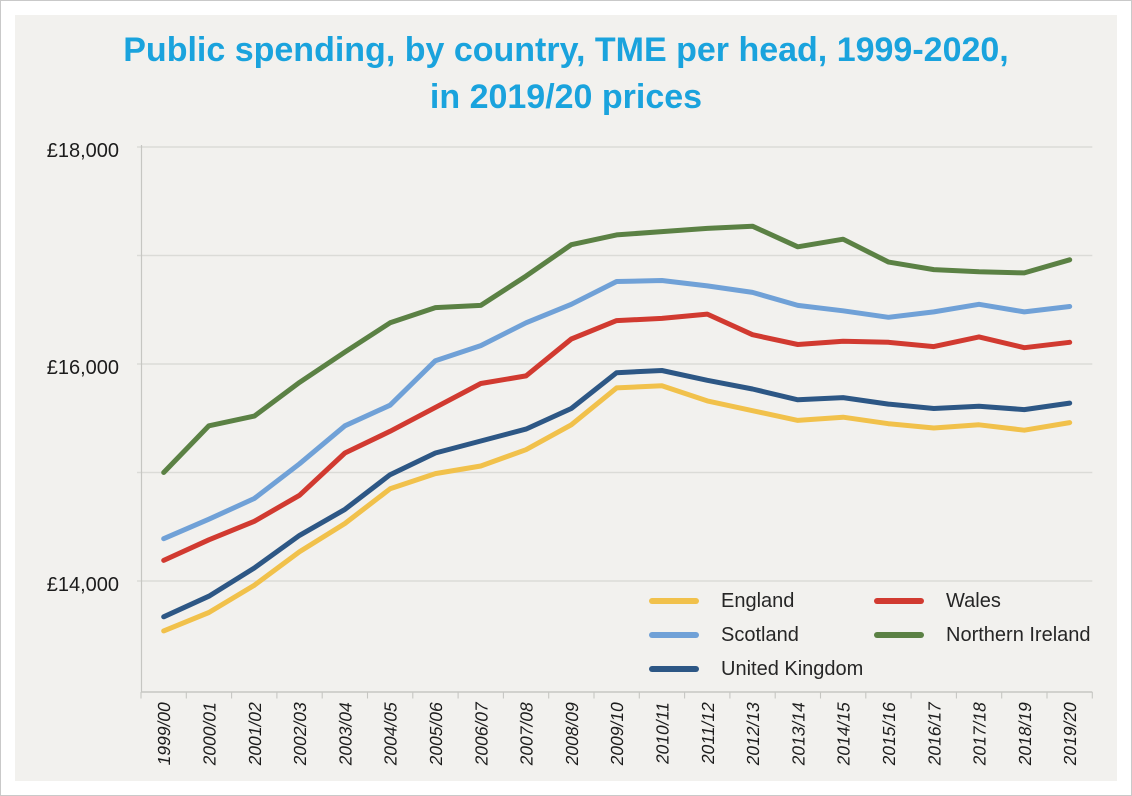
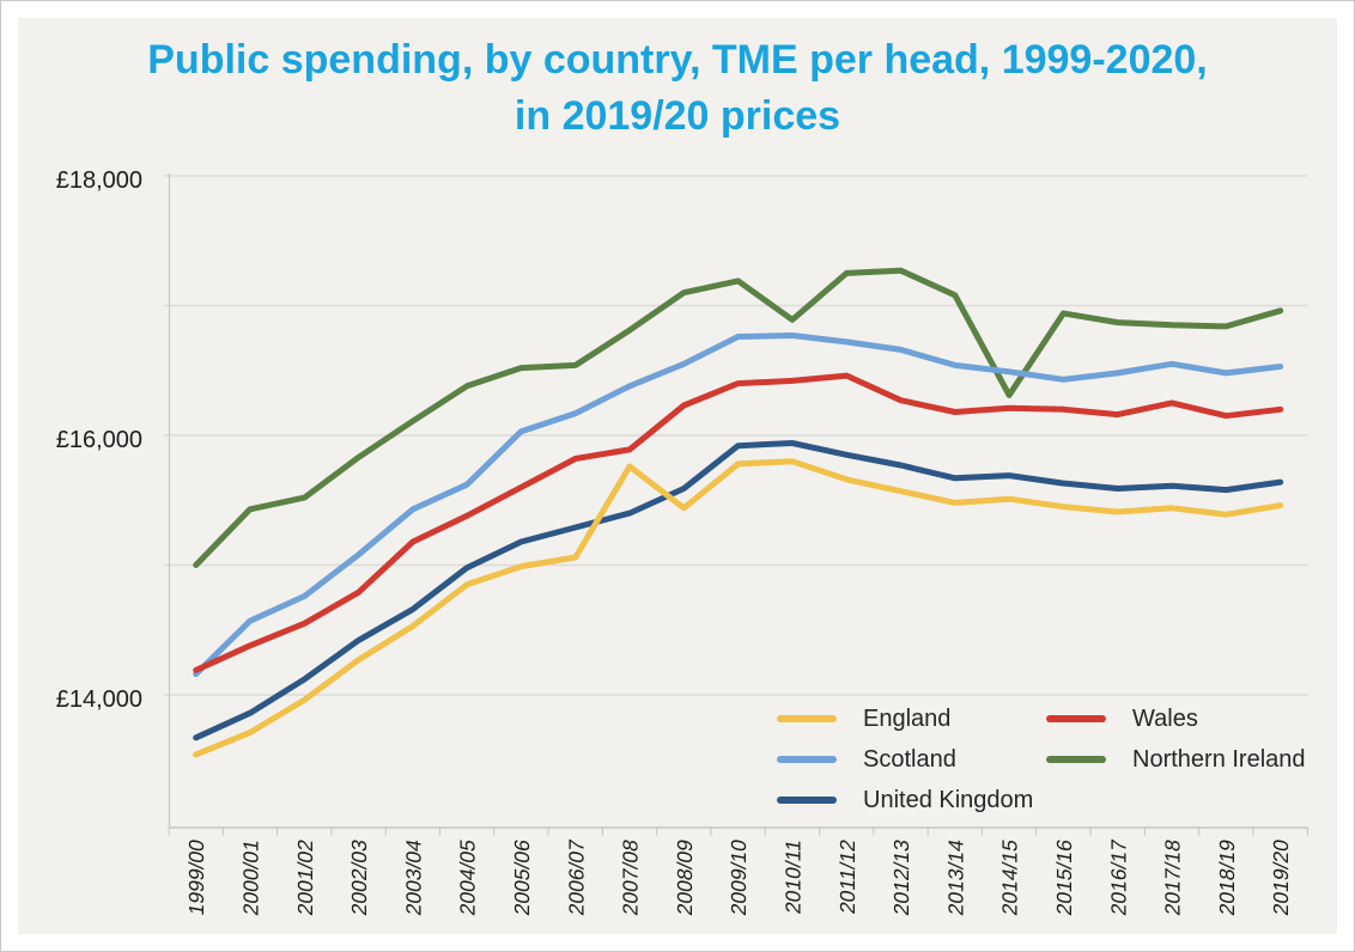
Scotland/1999/00: £14390 -> £14160
England/2007/08: £15210 -> £15760
Northern Ireland/2010/11: £17220 -> £16890
Northern Ireland/2014/15: £17150 -> £16310
